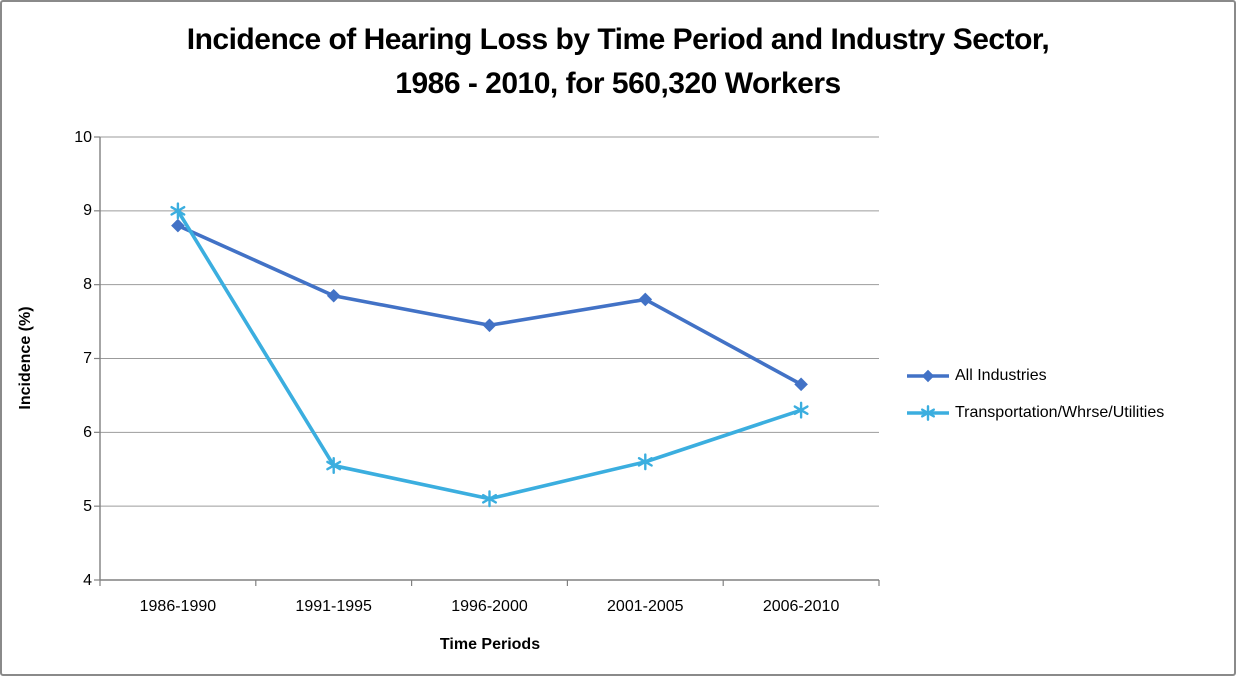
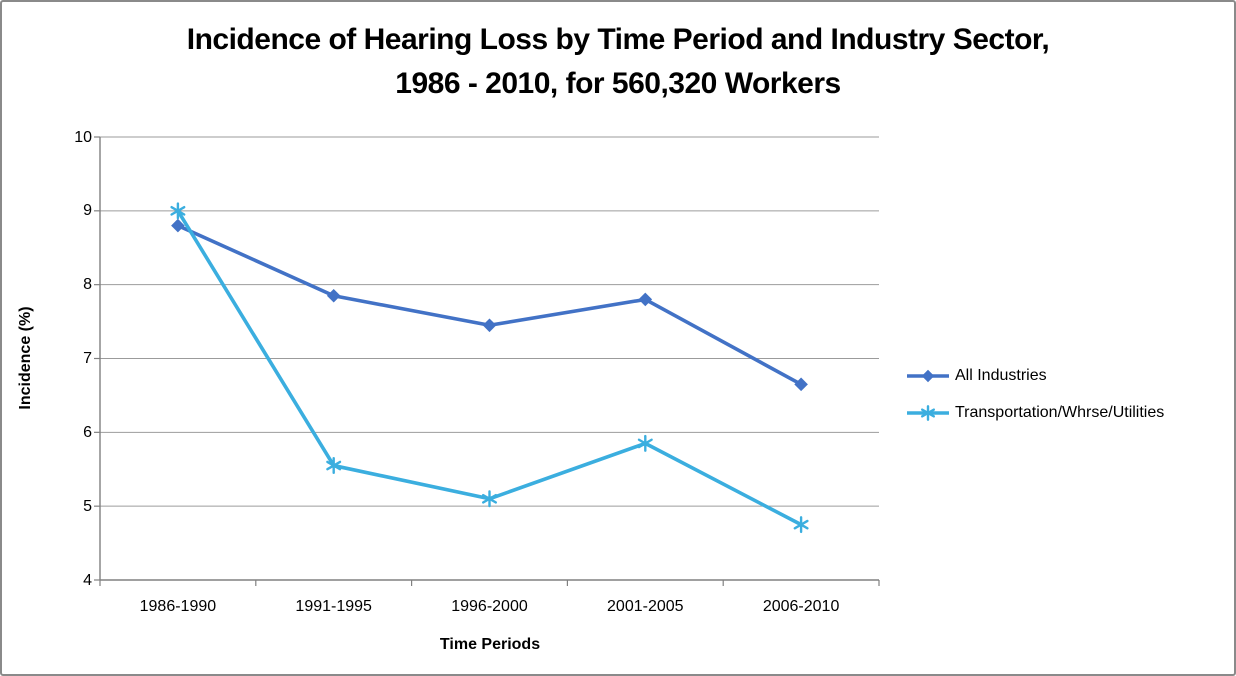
Transportation/Whrse/Utilities/2001-2005: 5.6 -> 5.8
Transportation/Whrse/Utilities/2006-2010: 6.3 -> 4.8
